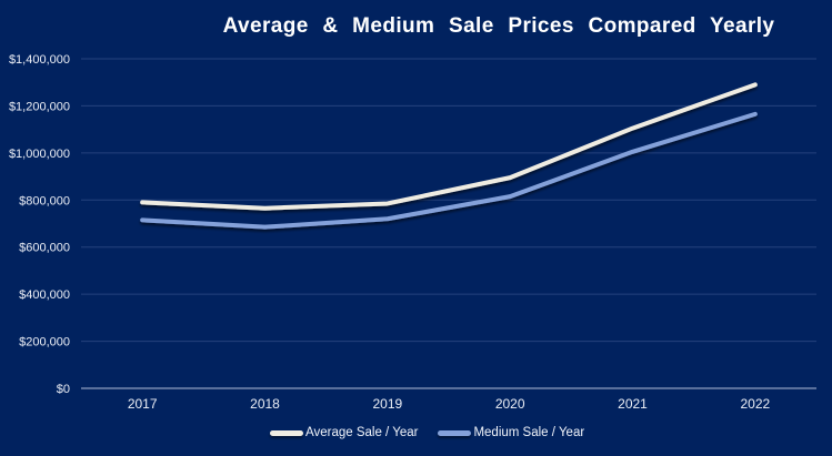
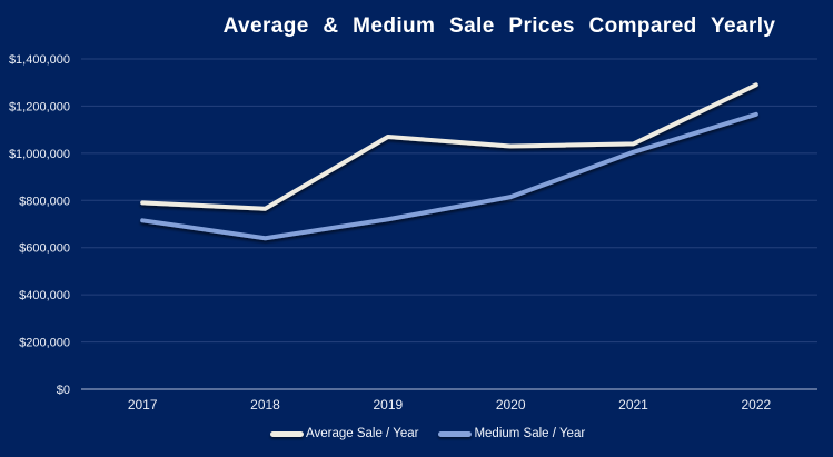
Medium Sale / Year/2018: $680000 -> $640000
Average Sale / Year/2019: $780000 -> $1070000
Average Sale / Year/2020: $900000 -> $1030000
Average Sale / Year/2021: $1100000 -> $1040000
